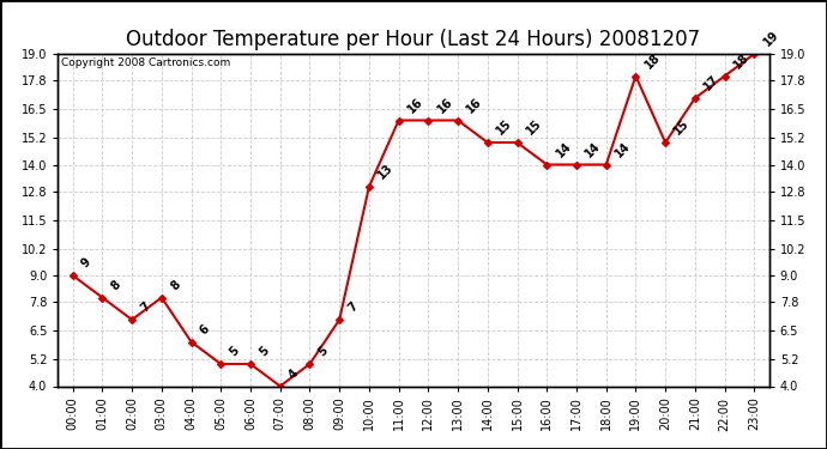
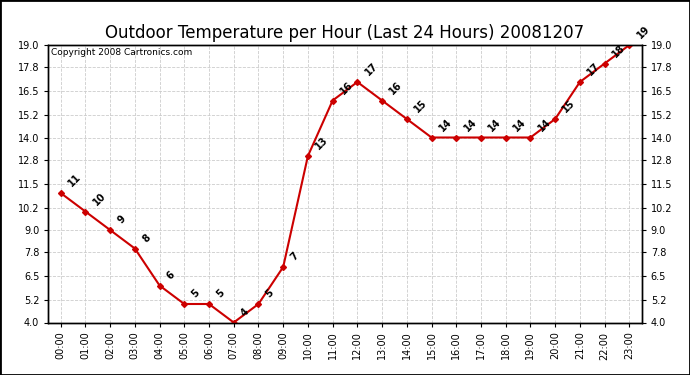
00:00: 9 -> 11
01:00: 8 -> 10
02:00: 7 -> 9
12:00: 16 -> 17
15:00: 15 -> 14
19:00: 18 -> 14
